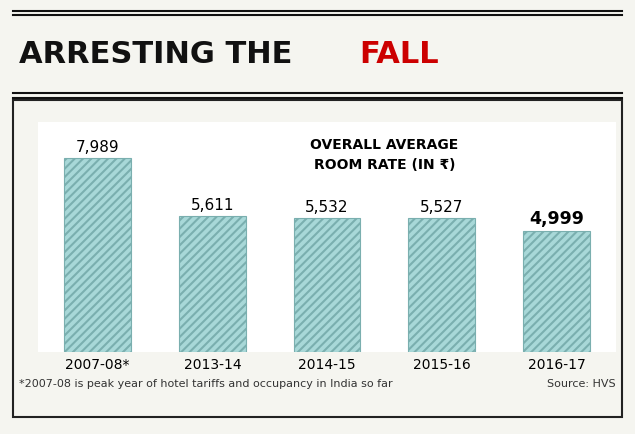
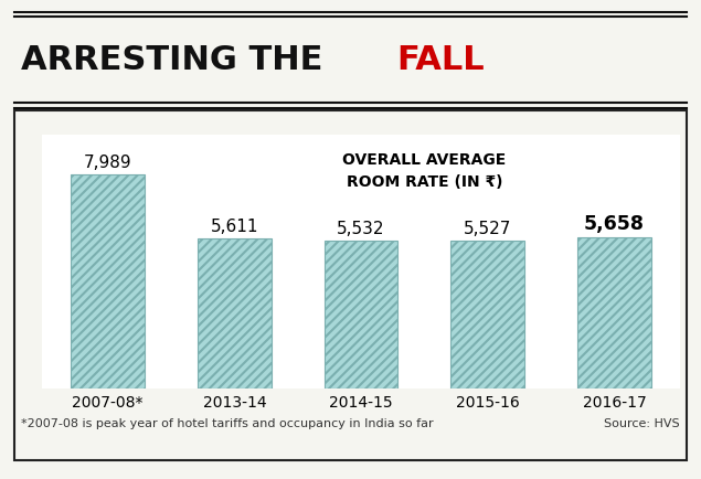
2016-17: 4,999 -> 5,658
